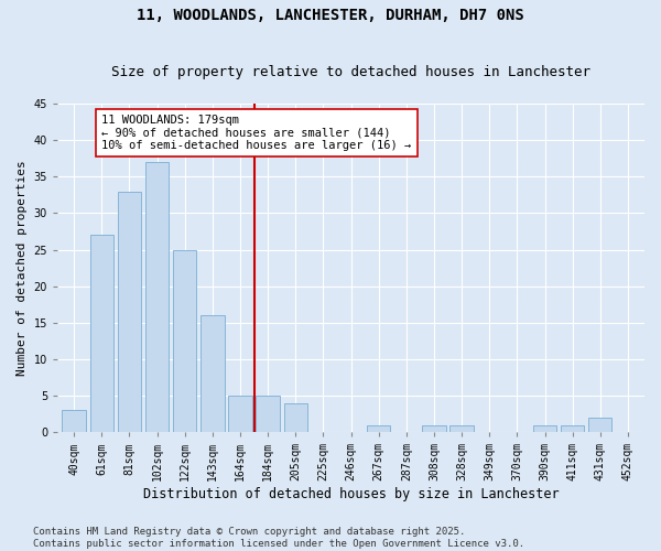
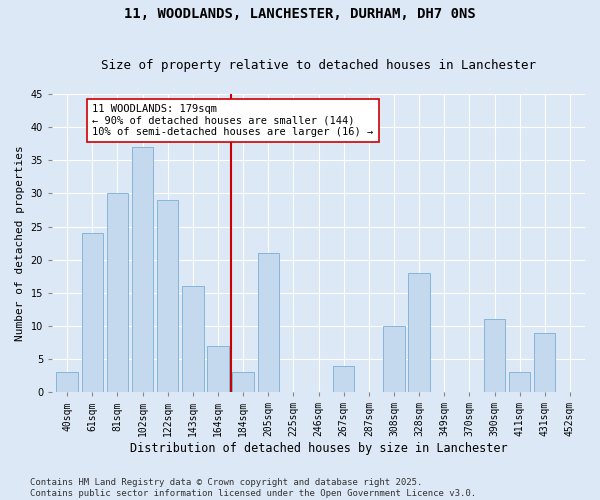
61sqm: 27 -> 24
81sqm: 33 -> 30
122sqm: 25 -> 29
164sqm: 5 -> 7
184sqm: 5 -> 3
205sqm: 4 -> 21
267sqm: 1 -> 4
308sqm: 1 -> 10
328sqm: 1 -> 18
390sqm: 1 -> 11
411sqm: 1 -> 3
431sqm: 2 -> 9
